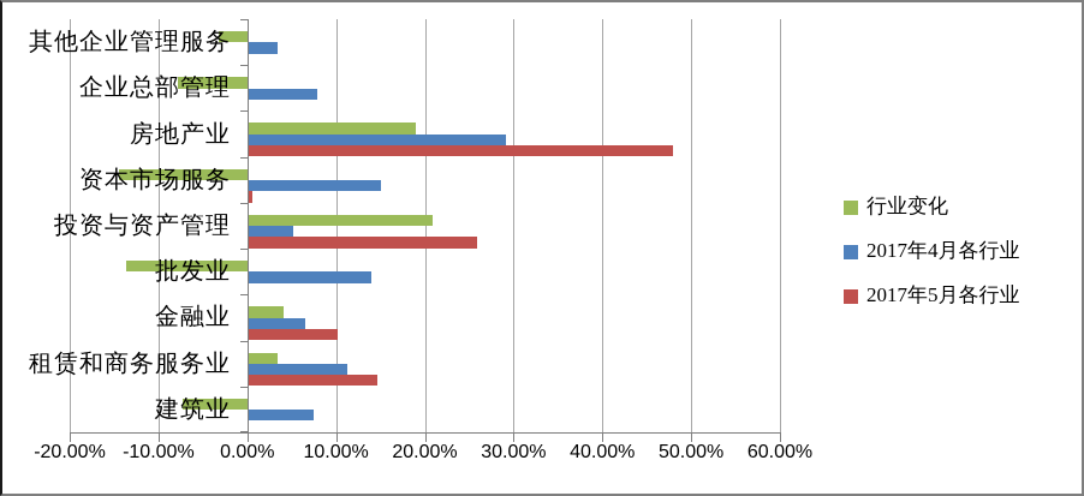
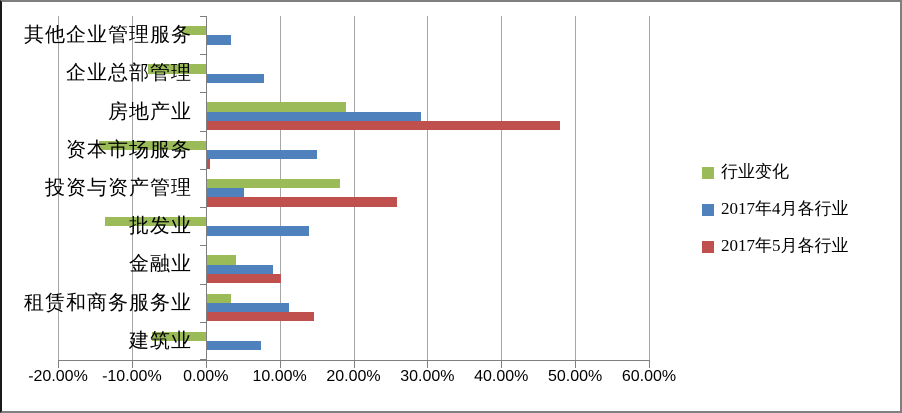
行业变化/投资与资产管理: 21% -> 18%
2017年4月各行业/金融业: 6% -> 9%
